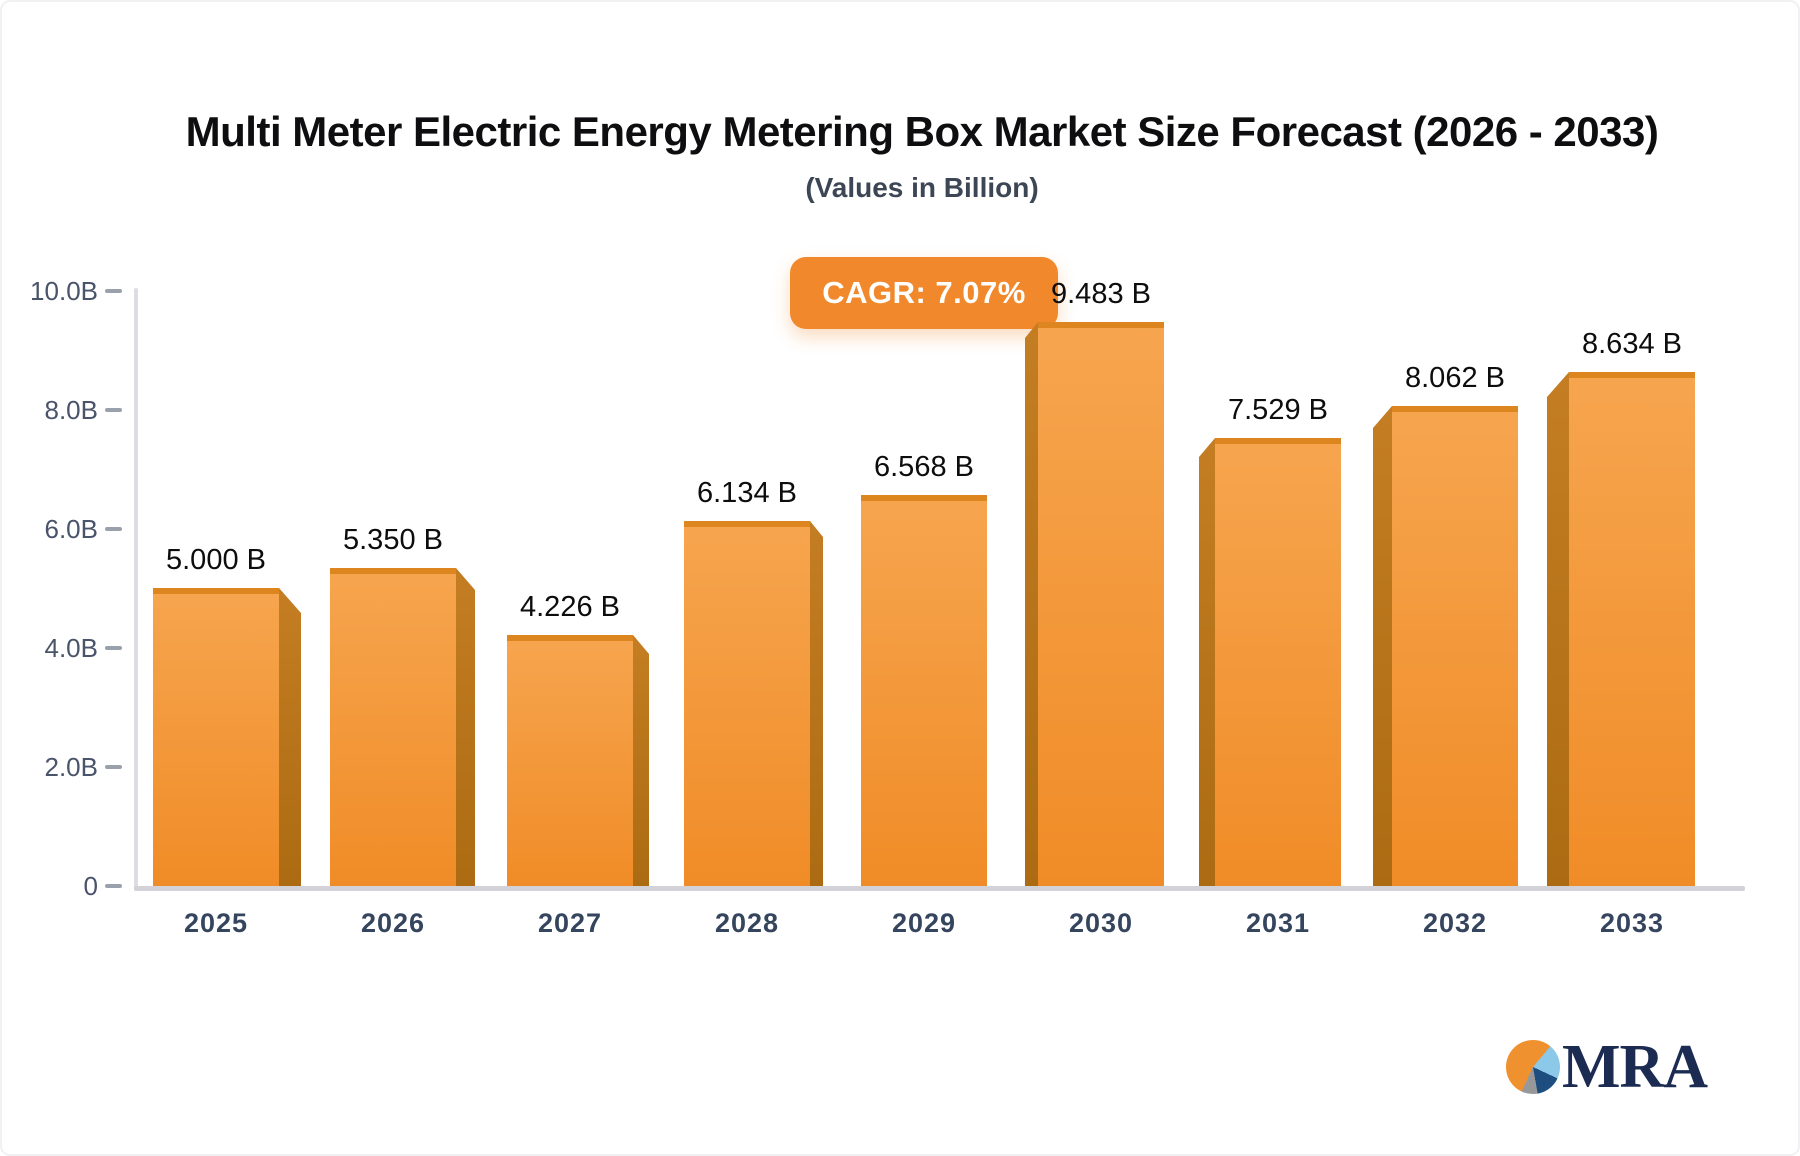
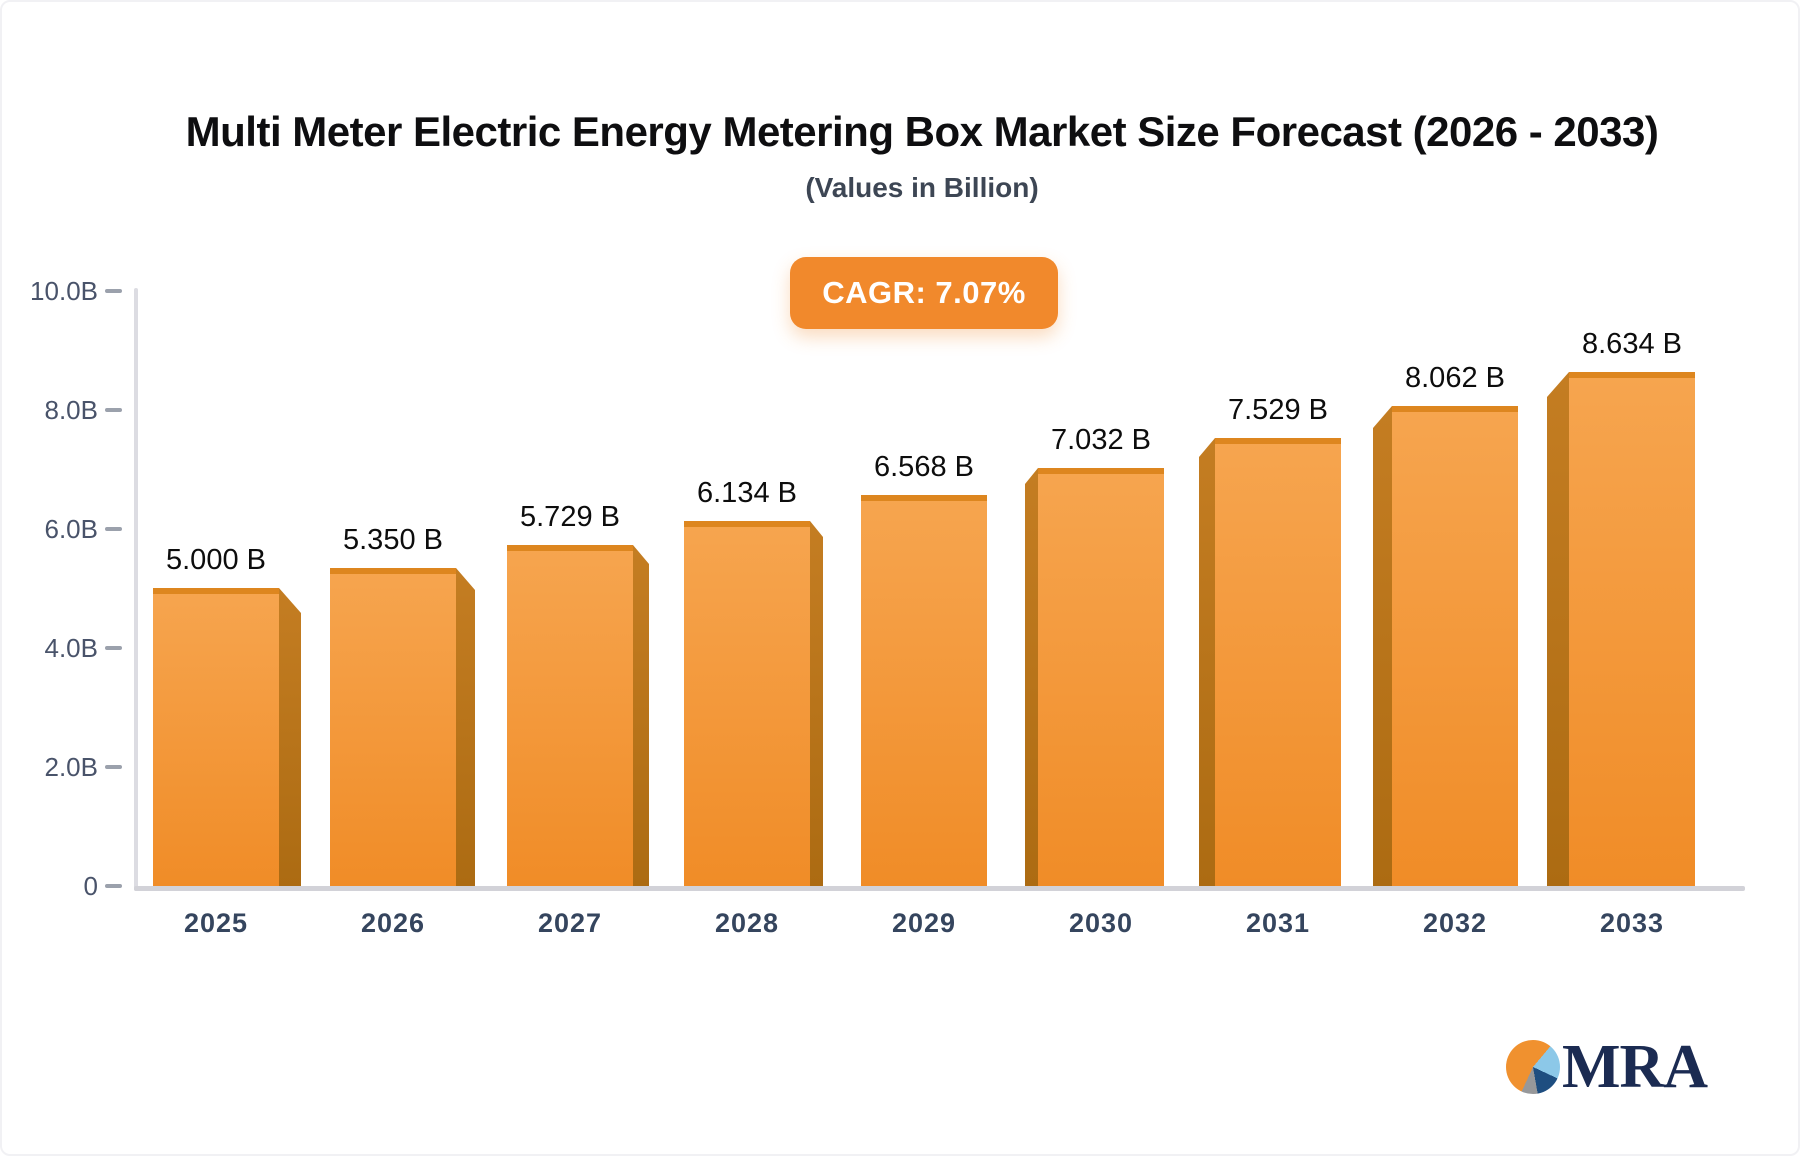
2027: 4.226 -> 5.729
2030: 9.483 -> 7.032
